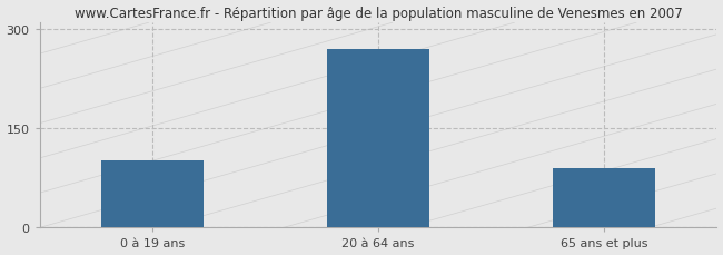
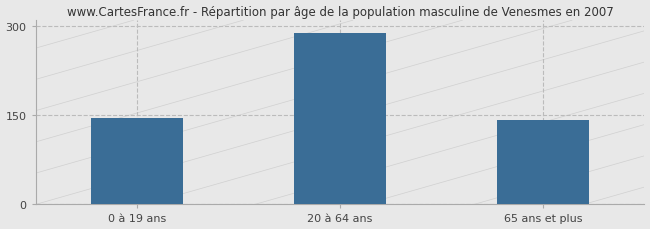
0 à 19 ans: 101 -> 146
20 à 64 ans: 270 -> 288
65 ans et plus: 90 -> 142
